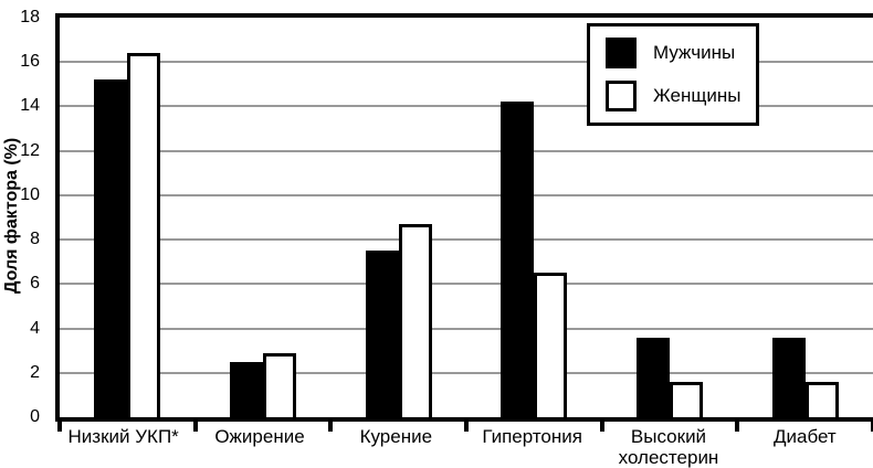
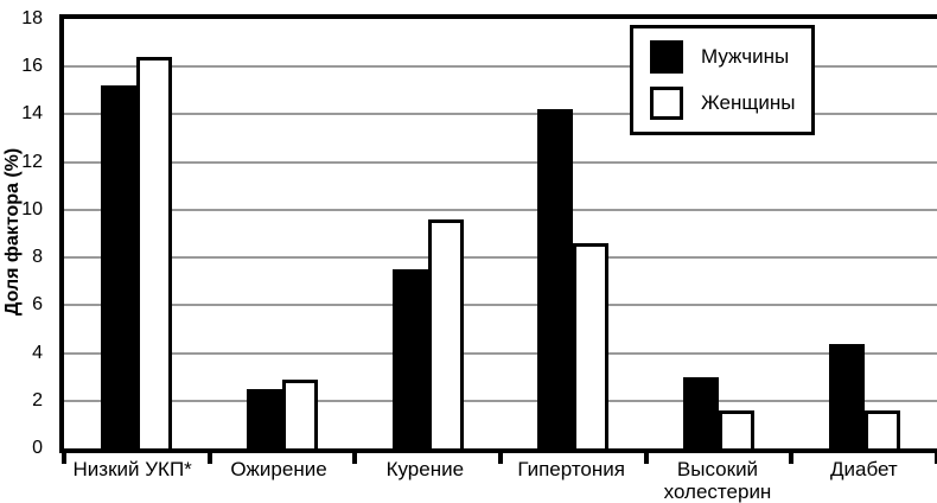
Женщины/Курение: 8.7 -> 9.6
Женщины/Гипертония: 6.5 -> 8.6
Мужчины/Высокий холестерин: 3.6 -> 3.0
Мужчины/Диабет: 3.6 -> 4.4
